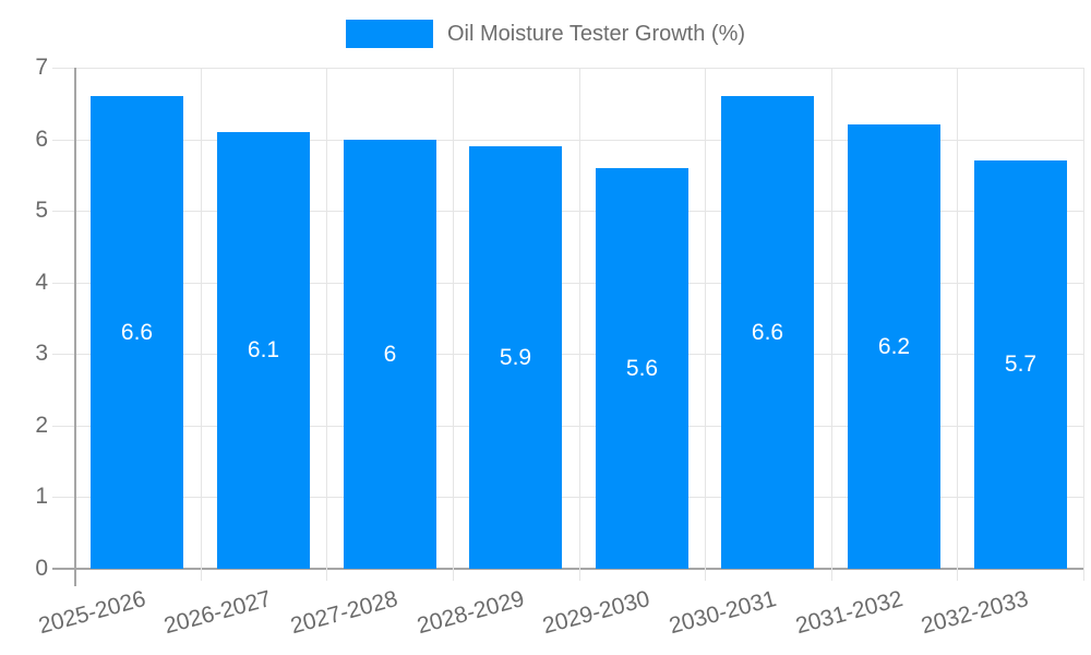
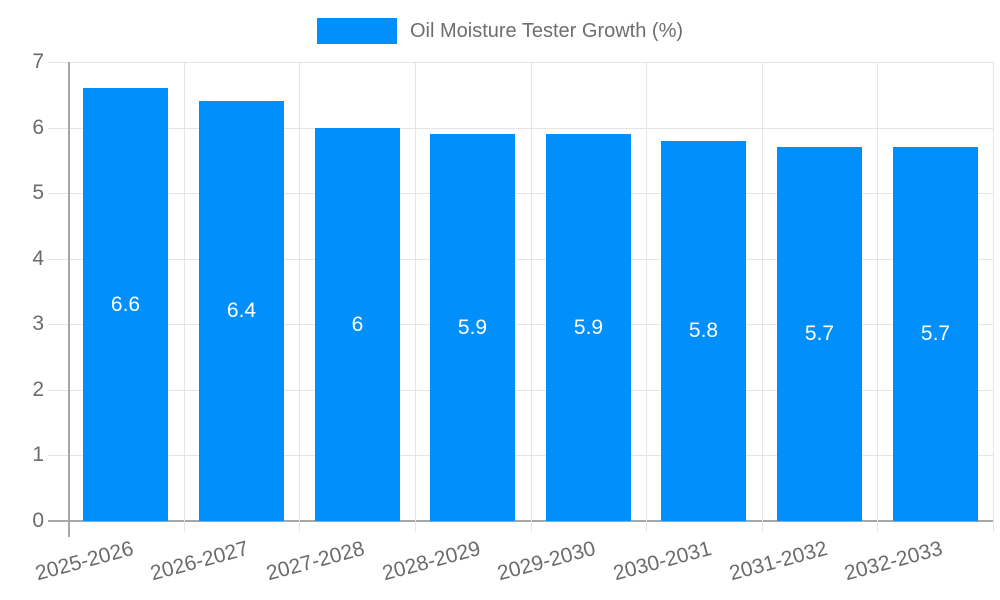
2026-2027: 6.1 -> 6.4
2029-2030: 5.6 -> 5.9
2030-2031: 6.6 -> 5.8
2031-2032: 6.2 -> 5.7
